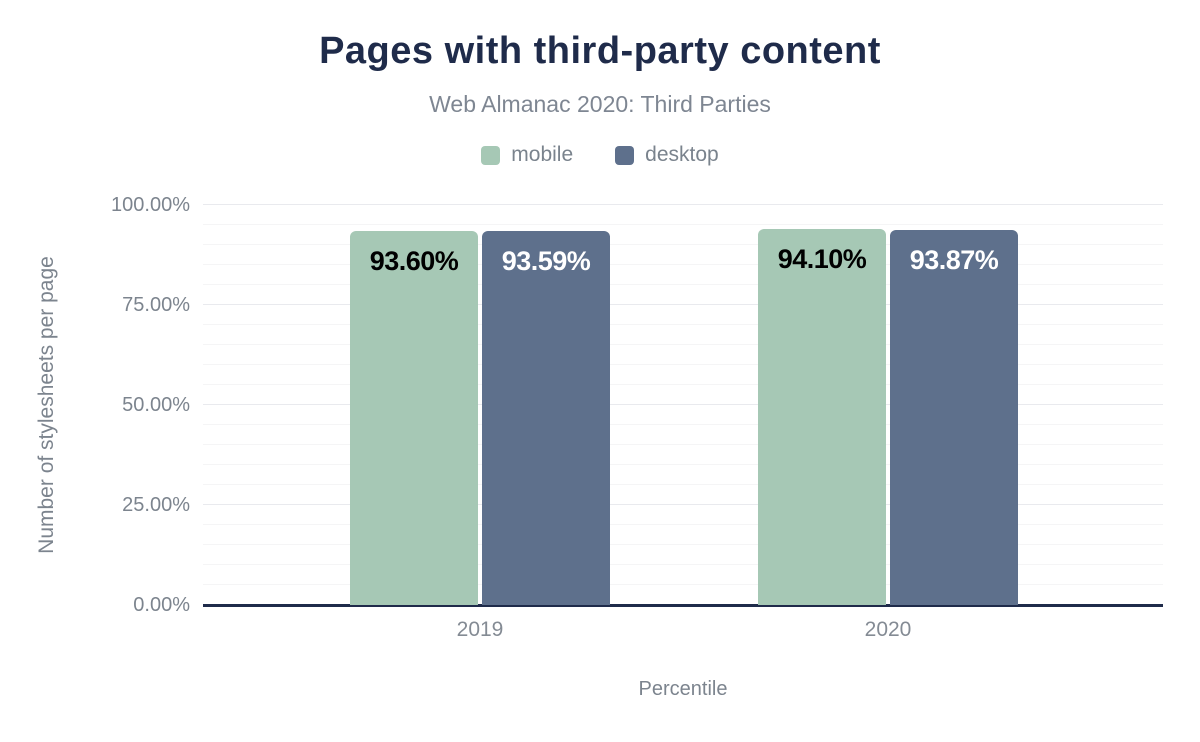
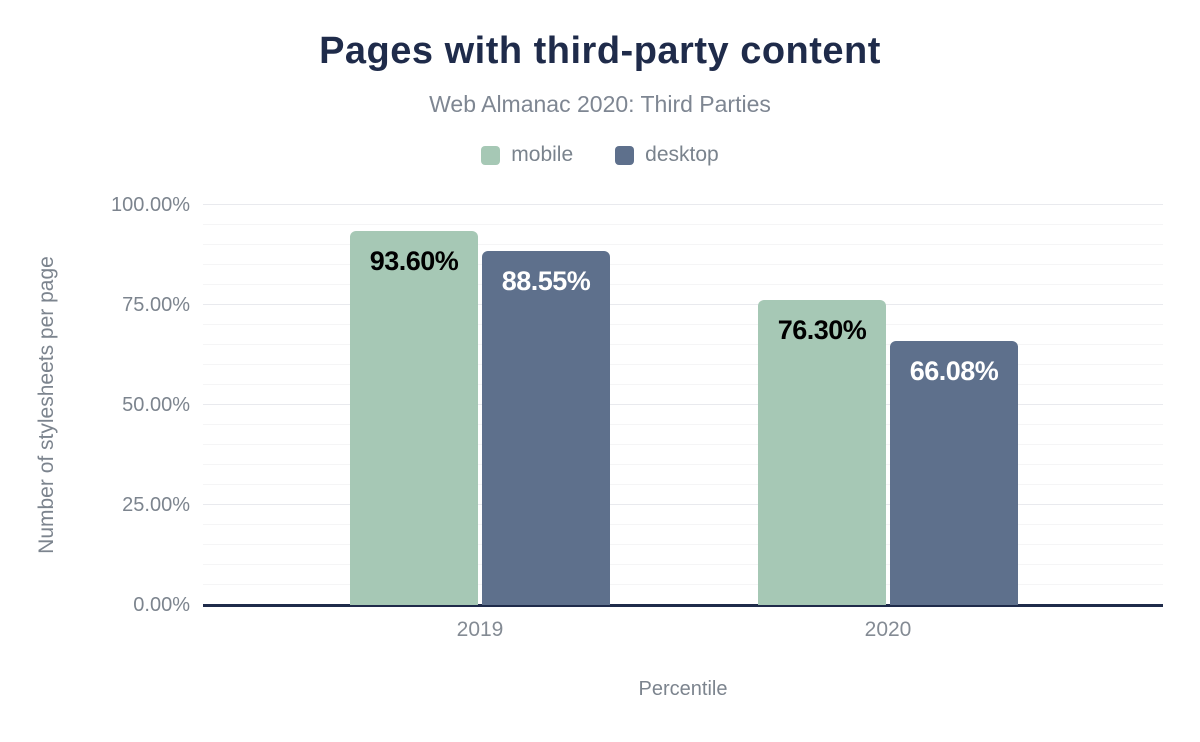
desktop/2019: 93.59% -> 88.55%
mobile/2020: 94.10% -> 76.30%
desktop/2020: 93.87% -> 66.08%
